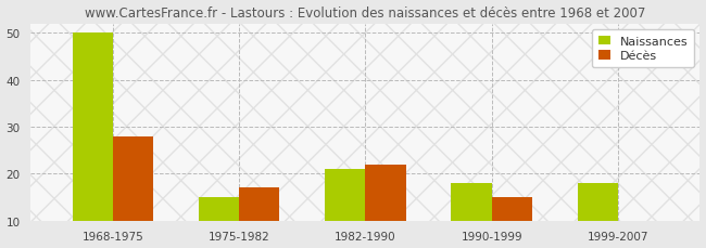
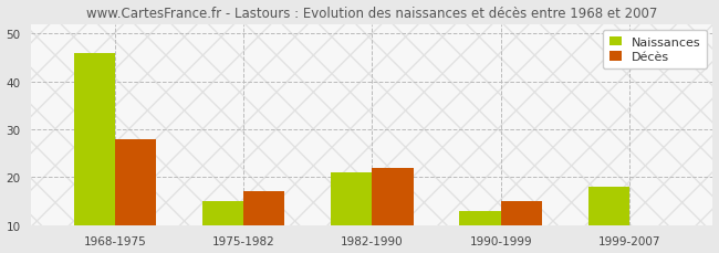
Naissances/1968-1975: 50 -> 46
Naissances/1990-1999: 18 -> 13
